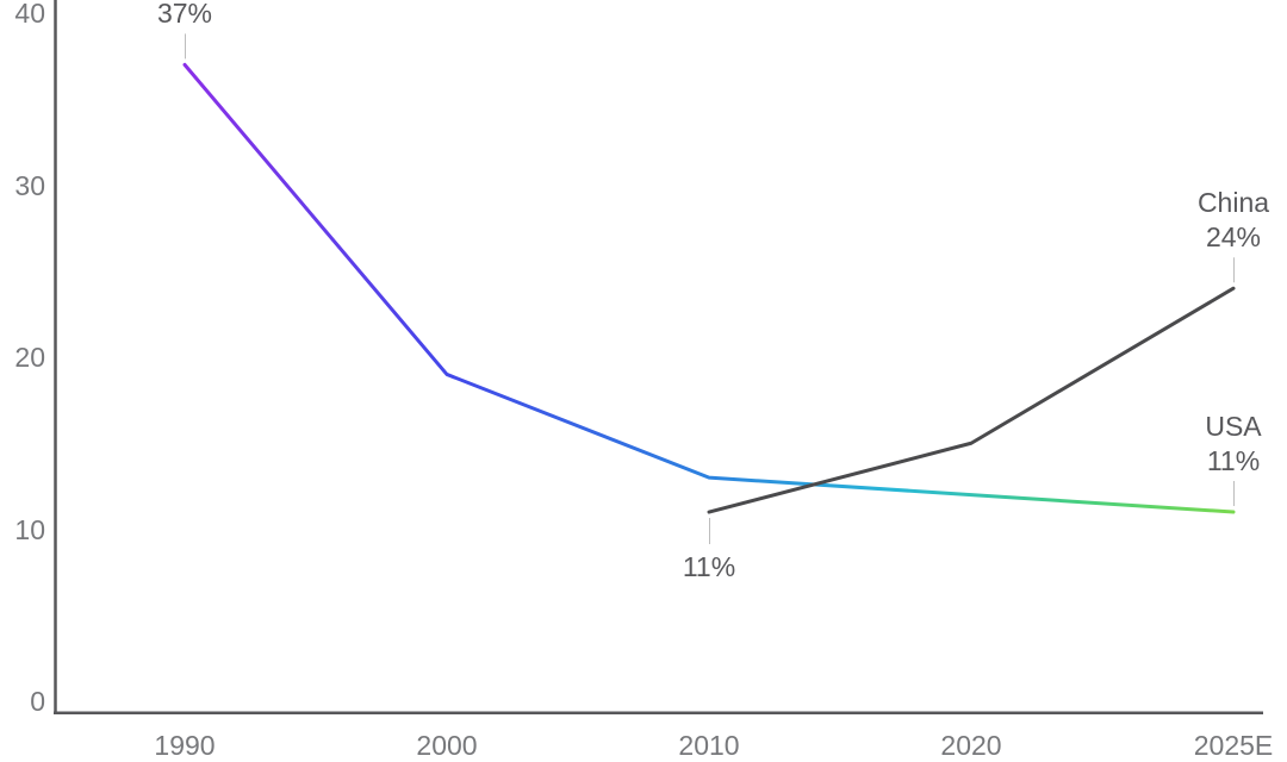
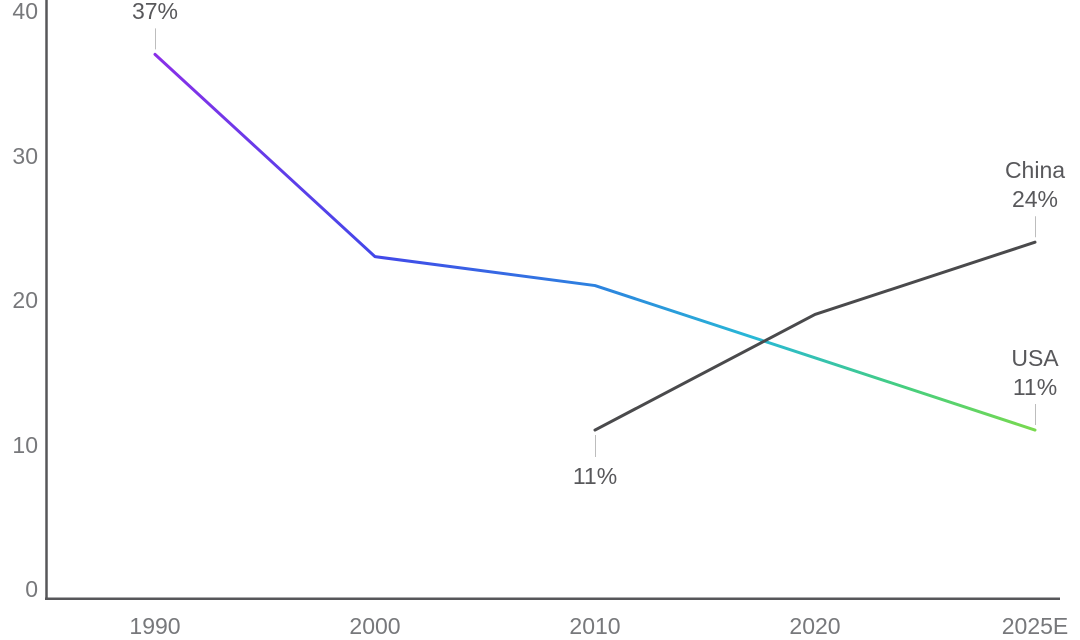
USA/2000: 19 -> 23
USA/2010: 13 -> 21
USA/2020: 12 -> 16
China/2020: 15 -> 19
